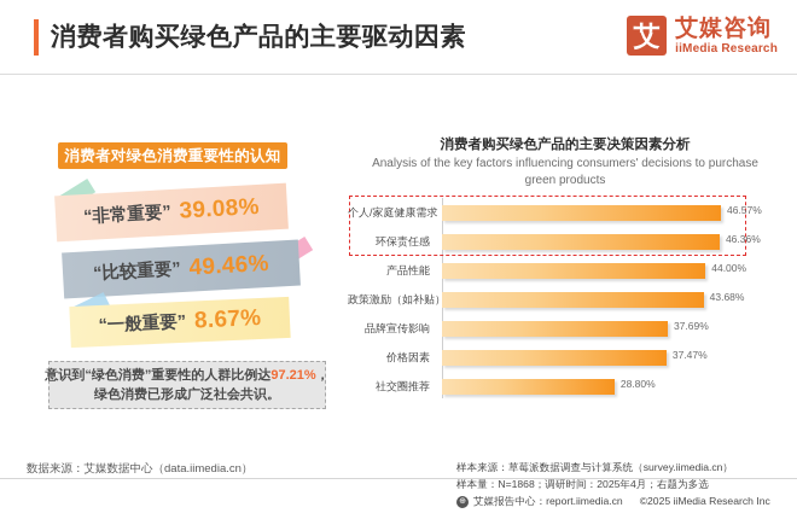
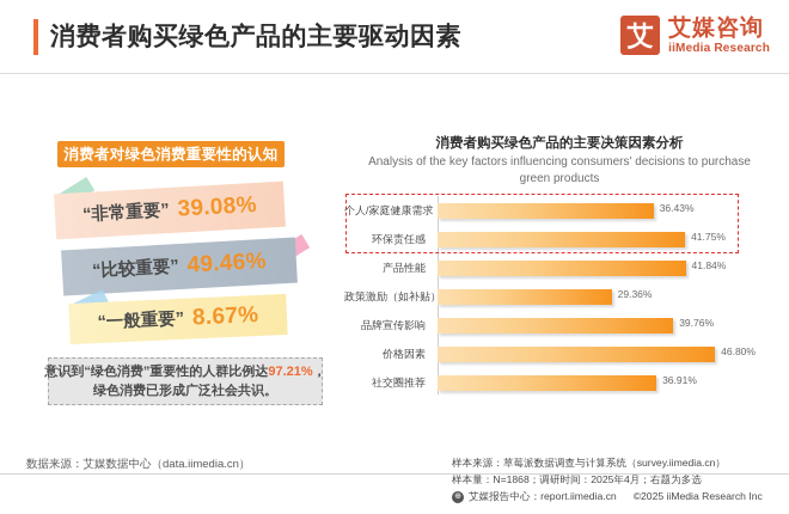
个人/家庭健康需求: 46.57% -> 36.43%
环保责任感: 46.36% -> 41.75%
产品性能: 44.00% -> 41.84%
政策激励（如补贴）: 43.68% -> 29.36%
品牌宣传影响: 37.69% -> 39.76%
价格因素: 37.47% -> 46.80%
社交圈推荐: 28.80% -> 36.91%
